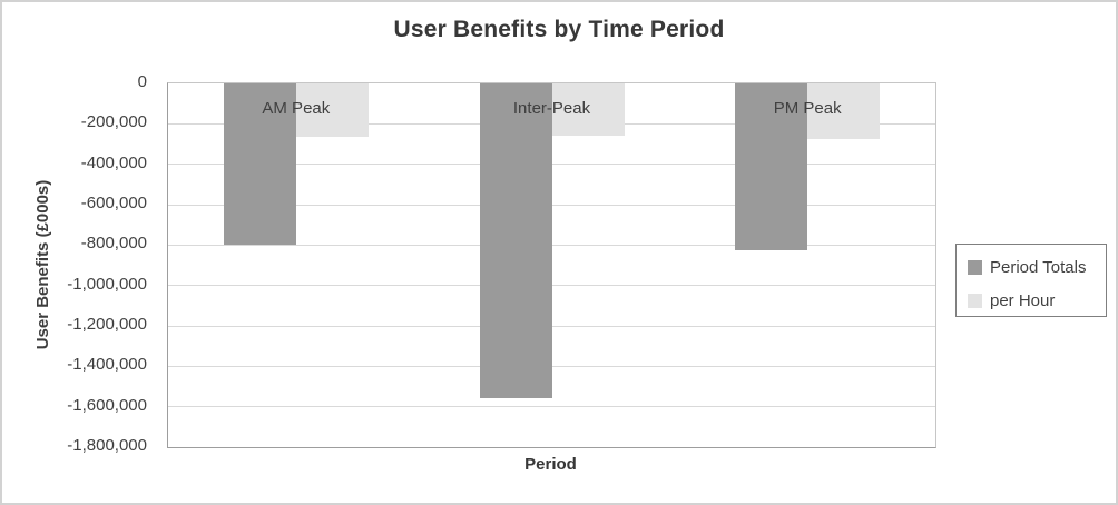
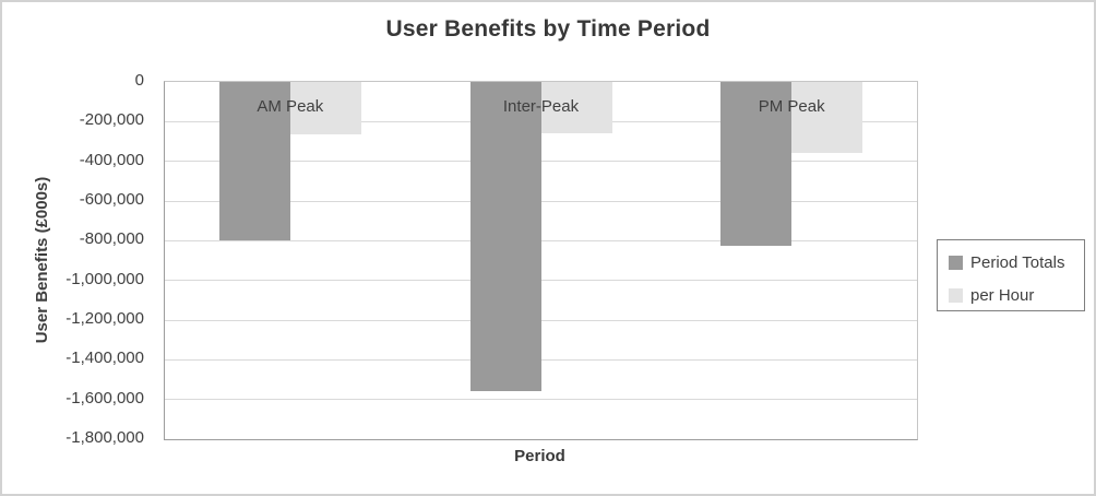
per Hour/PM Peak: -280000 -> -360000
